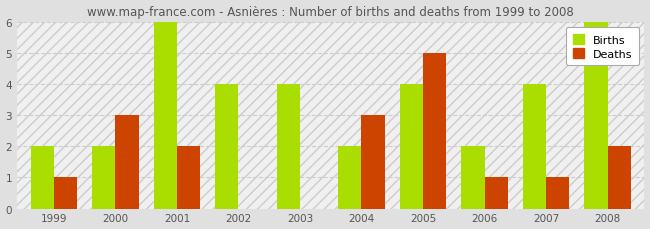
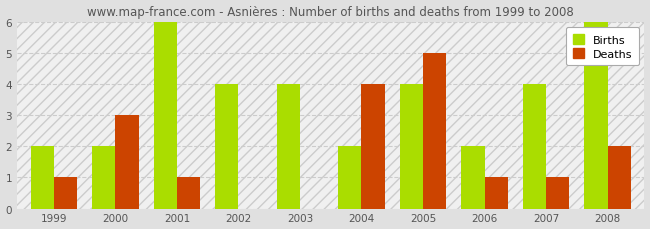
Deaths/2001: 2 -> 1
Deaths/2004: 3 -> 4
